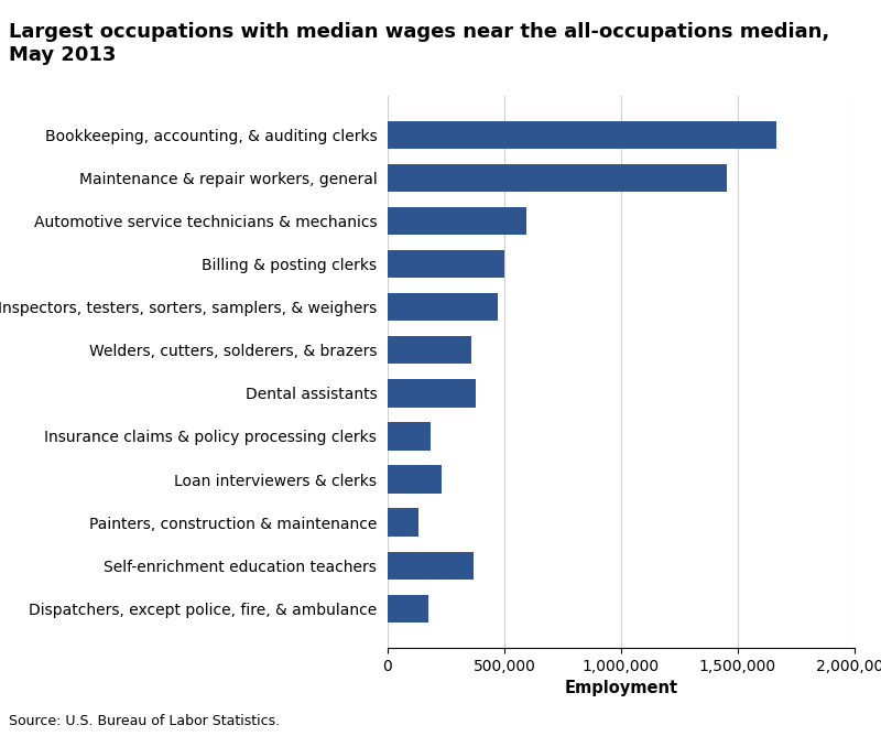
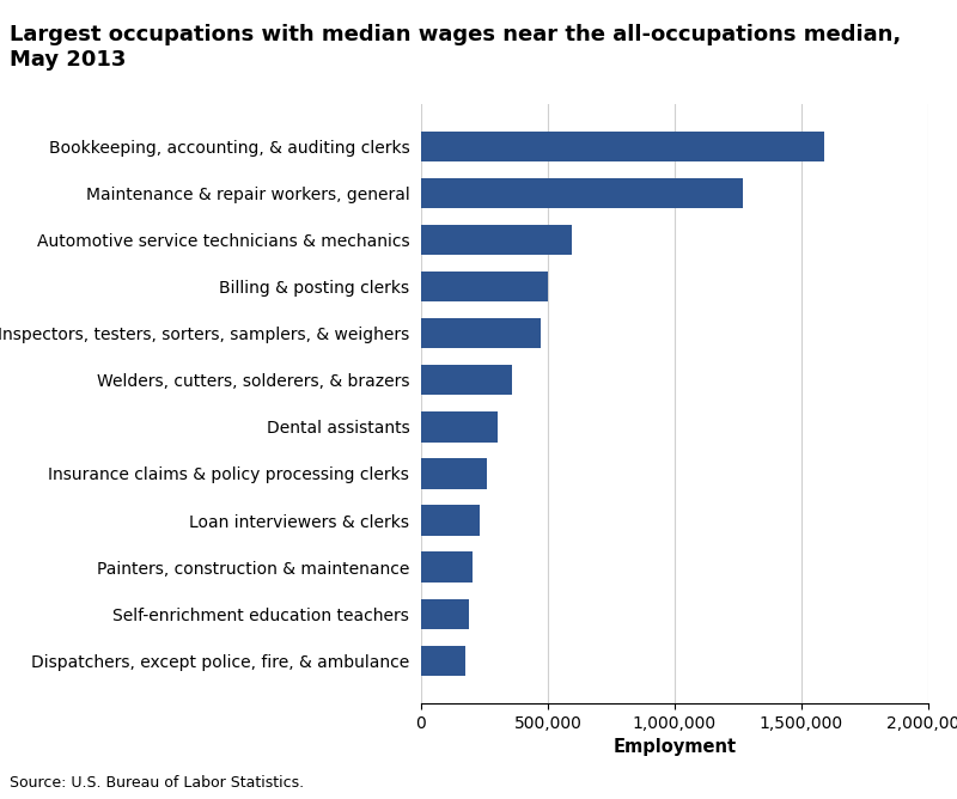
Bookkeeping, accounting, & auditing clerks: 1,665,000 -> 1,590,000
Maintenance & repair workers, general: 1,455,000 -> 1,270,000
Dental assistants: 375,000 -> 300,000
Insurance claims & policy processing clerks: 185,000 -> 260,000
Painters, construction & maintenance: 130,000 -> 205,000
Self-enrichment education teachers: 370,000 -> 190,000
